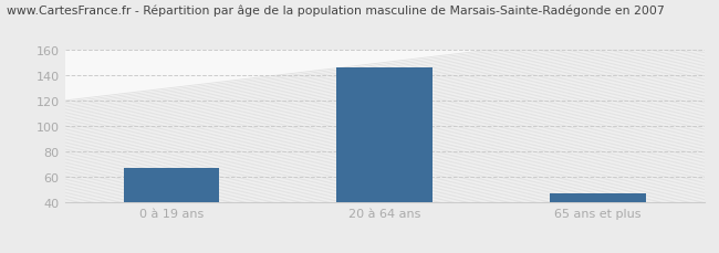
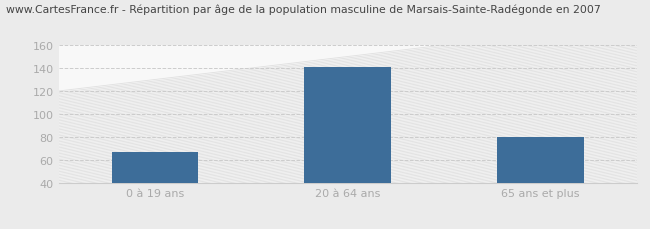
20 à 64 ans: 146 -> 141
65 ans et plus: 47 -> 80
